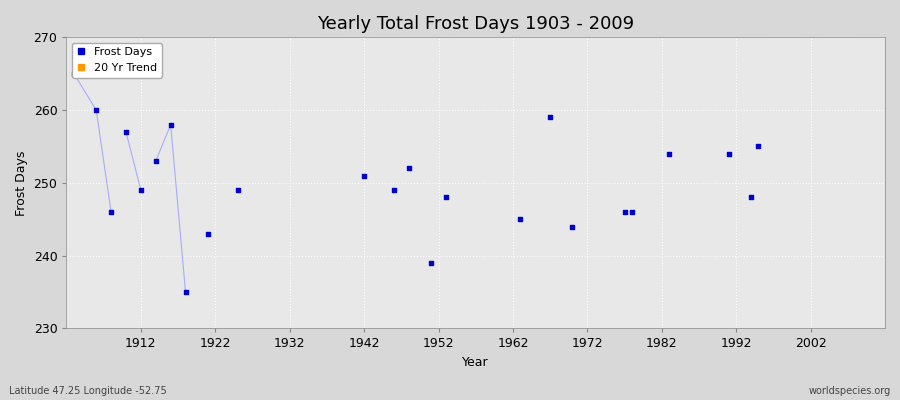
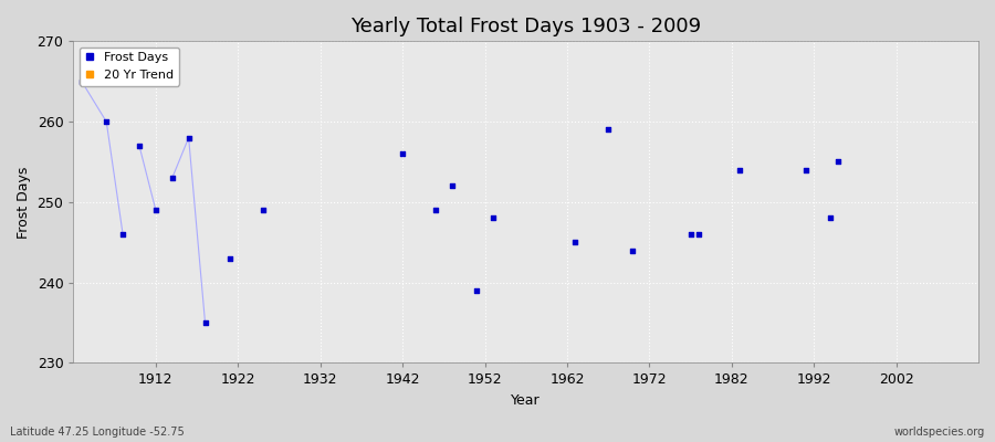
1942: 251 -> 256
